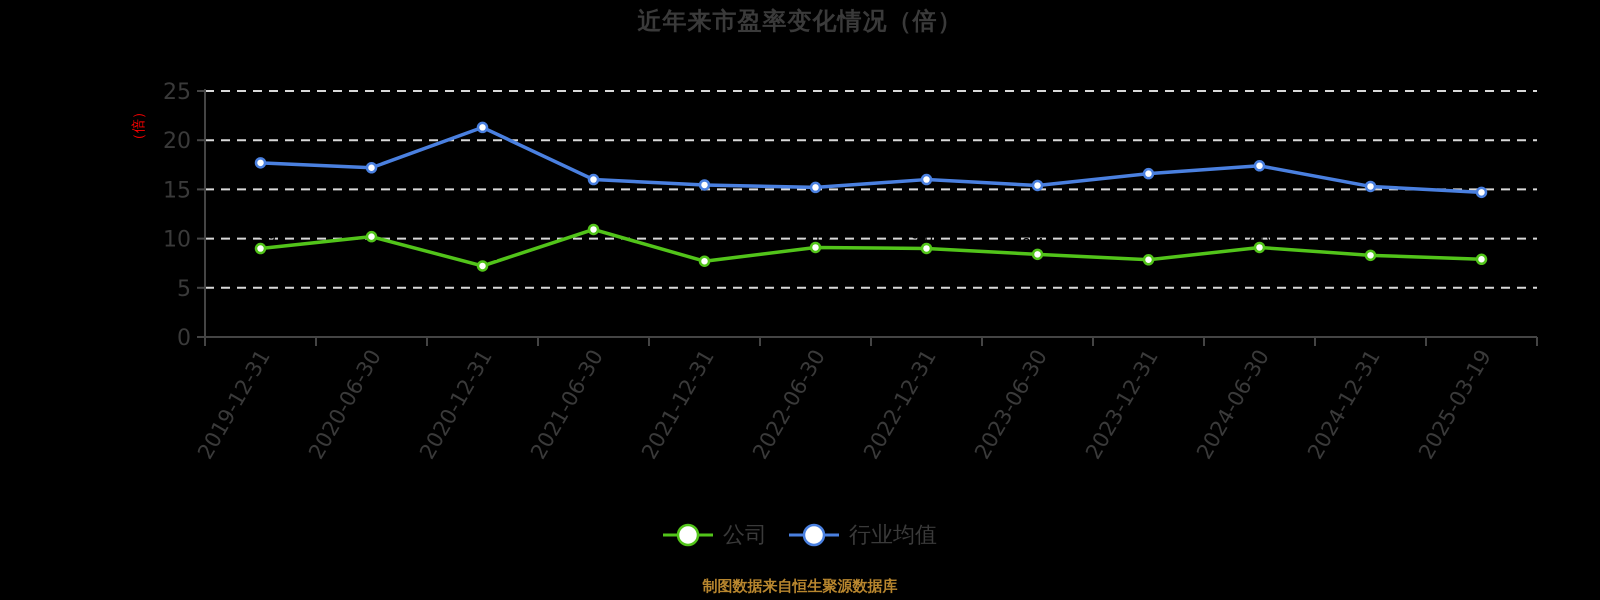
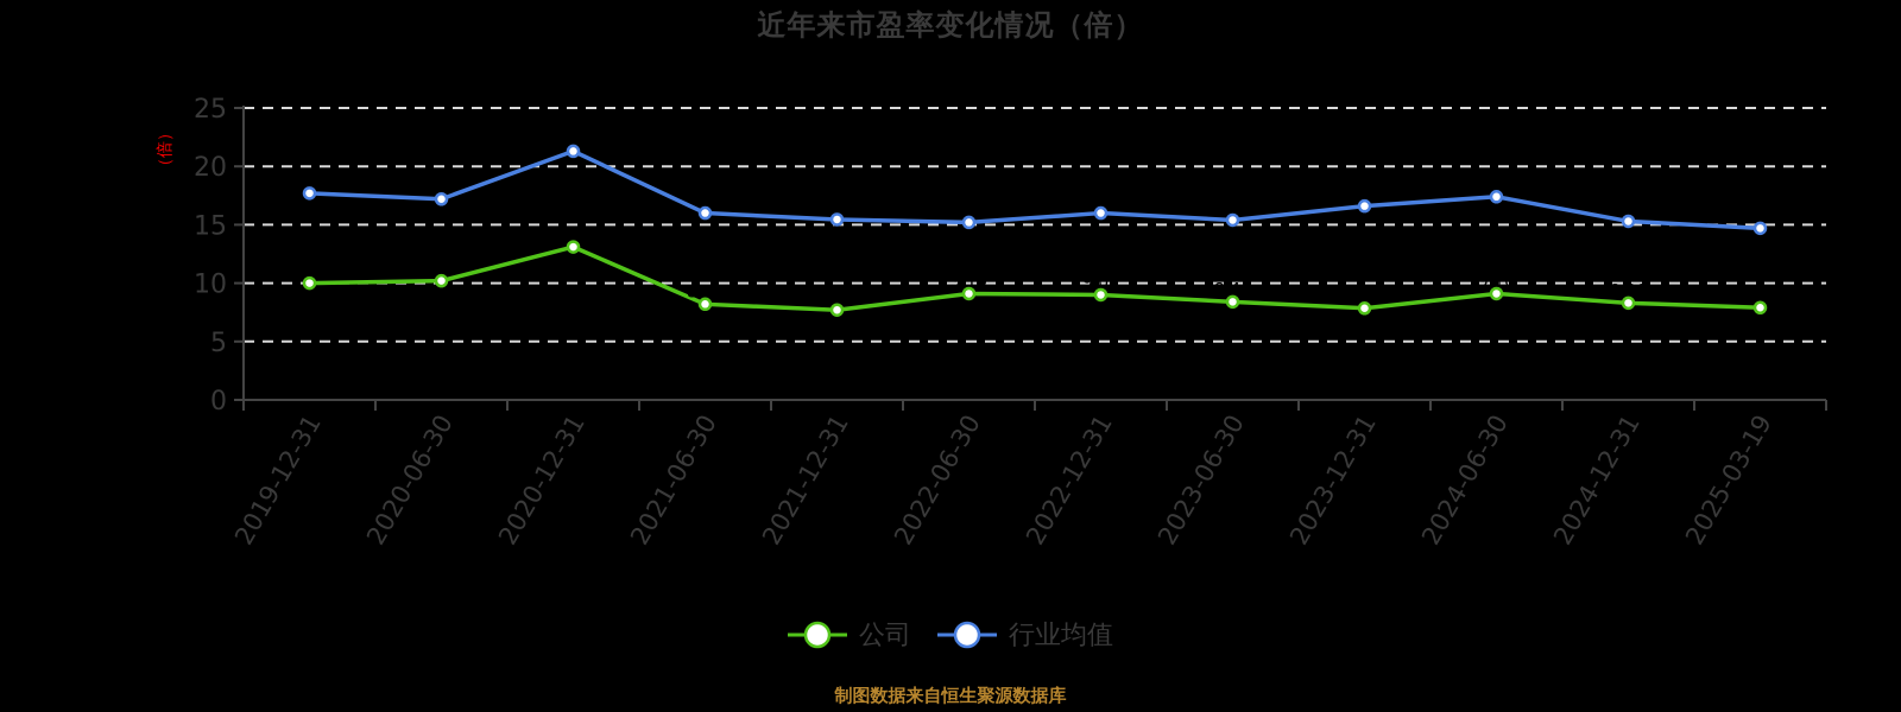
公司/2019-12-31: 8.99 -> 10.00
公司/2020-12-31: 7.22 -> 13.10
公司/2021-06-30: 10.93 -> 8.20
